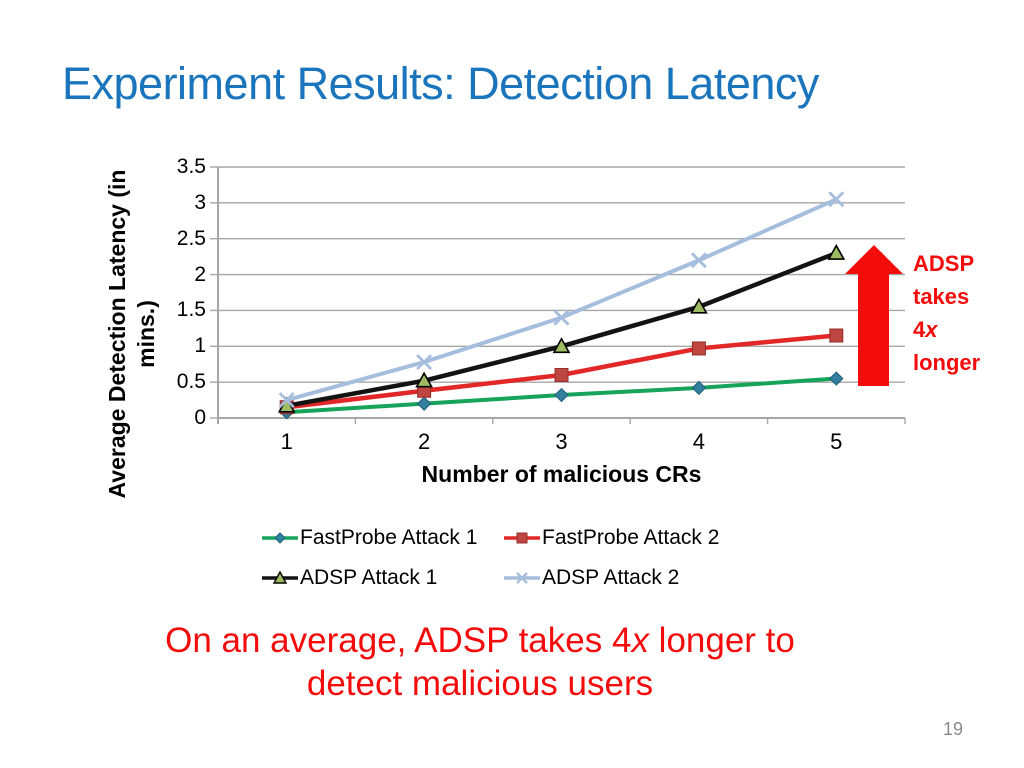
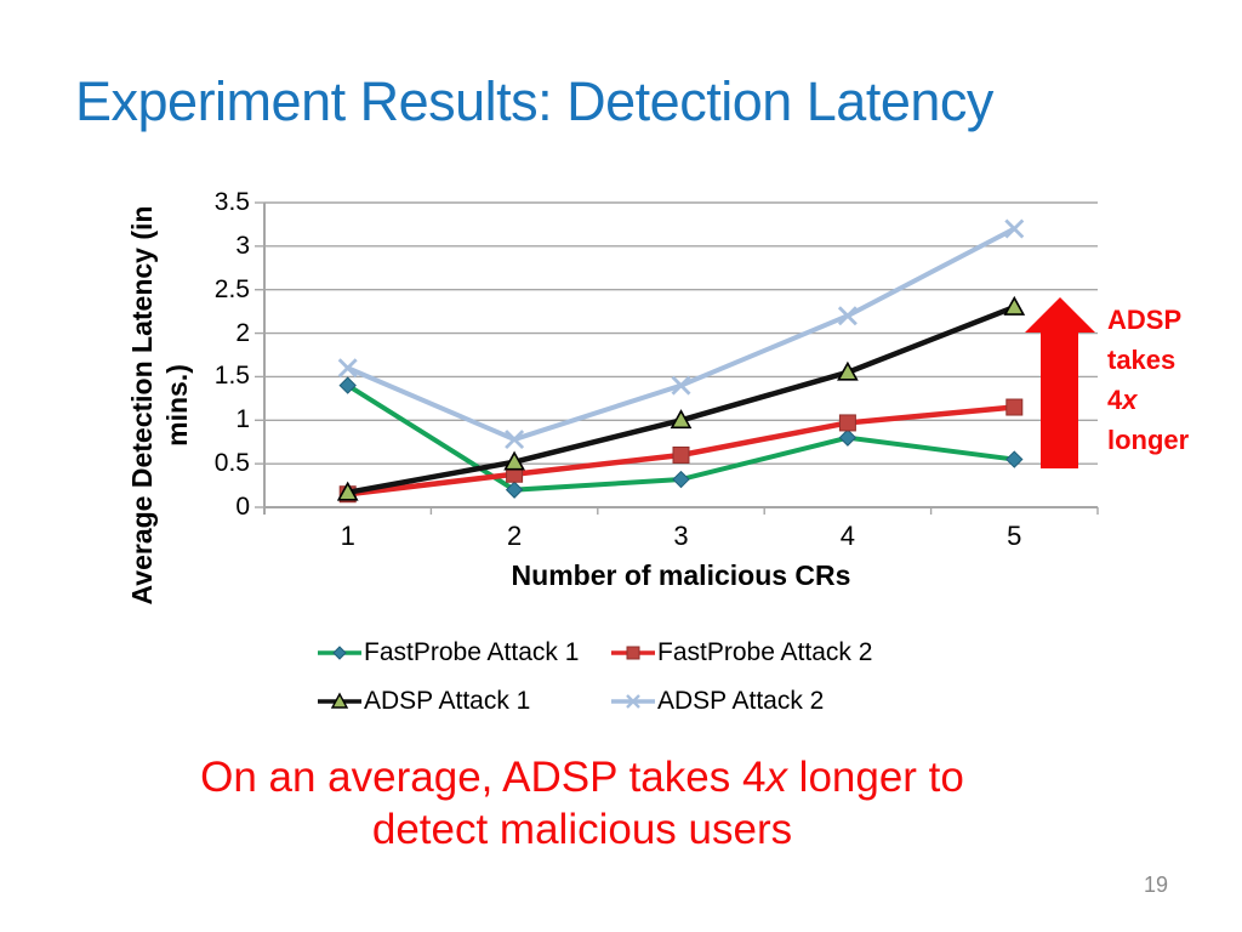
FastProbe Attack 1/1: 0.1 -> 1.4
ADSP Attack 2/1: 0.2 -> 1.6
FastProbe Attack 1/4: 0.4 -> 0.8
ADSP Attack 2/5: 3.0 -> 3.2
